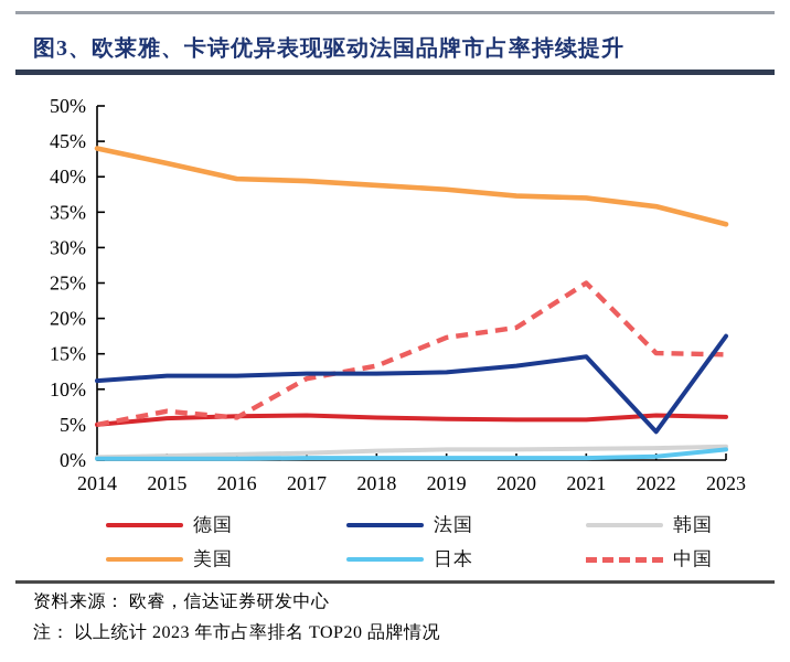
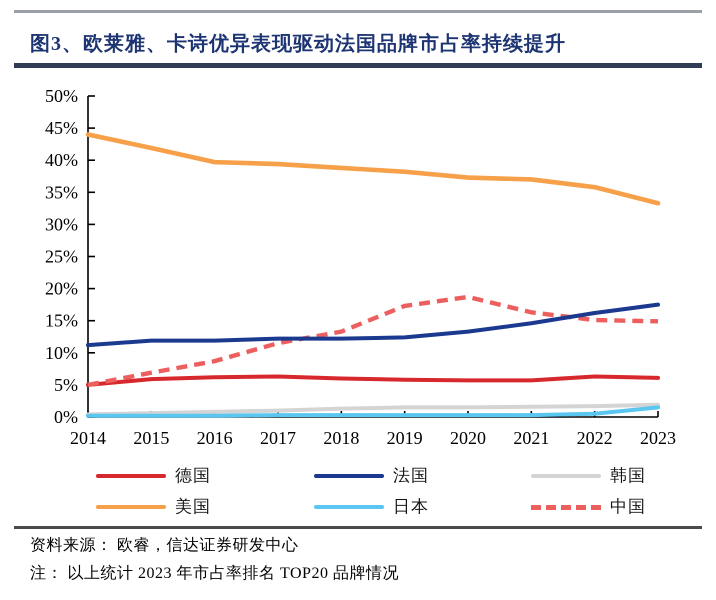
中国/2016: 6% -> 9%
中国/2021: 25% -> 16%
法国/2022: 4% -> 16%
